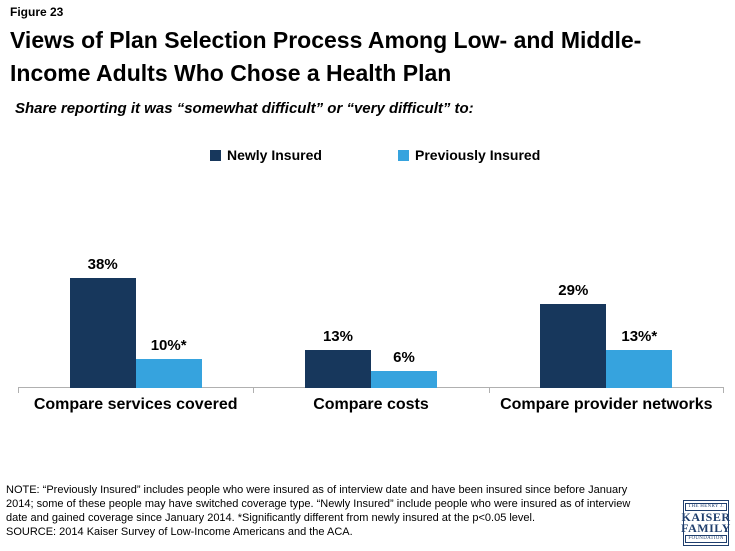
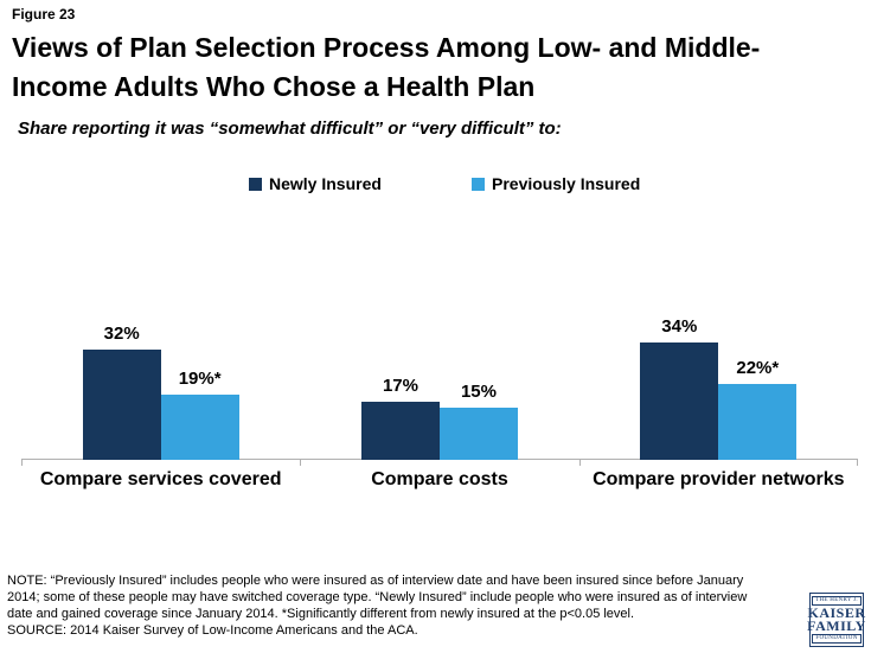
Newly Insured/Compare services covered: 38% -> 32%
Previously Insured/Compare services covered: 10 -> 19
Newly Insured/Compare costs: 13% -> 17%
Previously Insured/Compare costs: 6% -> 15%
Newly Insured/Compare provider networks: 29% -> 34%
Previously Insured/Compare provider networks: 13 -> 22
